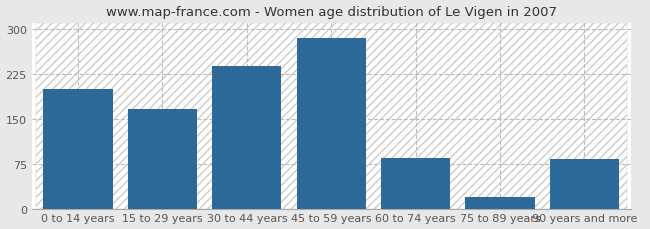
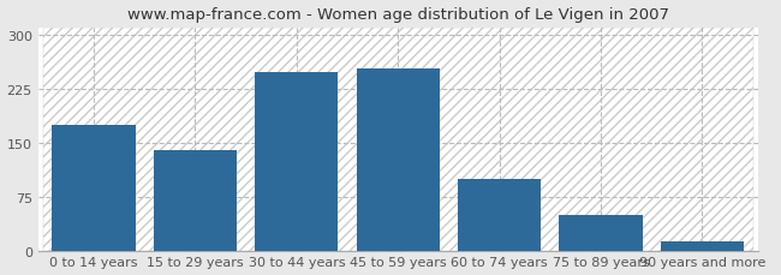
0 to 14 years: 200 -> 175
15 to 29 years: 166 -> 140
30 to 44 years: 238 -> 248
45 to 59 years: 284 -> 253
60 to 74 years: 84 -> 100
75 to 89 years: 20 -> 50
90 years and more: 82 -> 12
